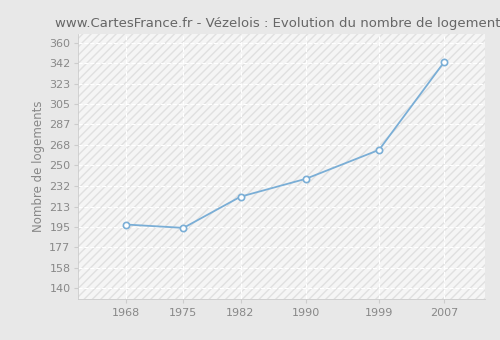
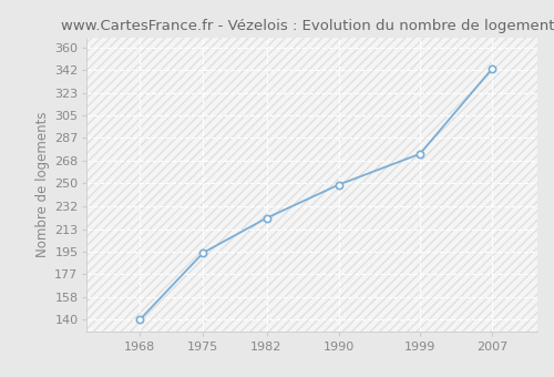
1968: 197 -> 140
1990: 238 -> 249
1999: 264 -> 274
